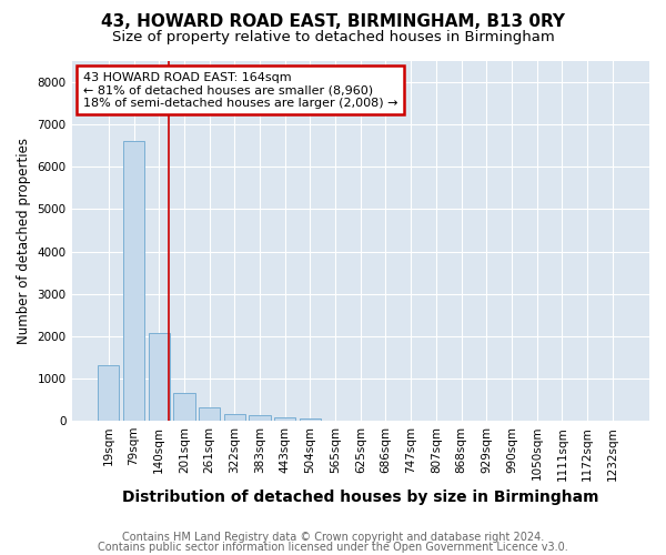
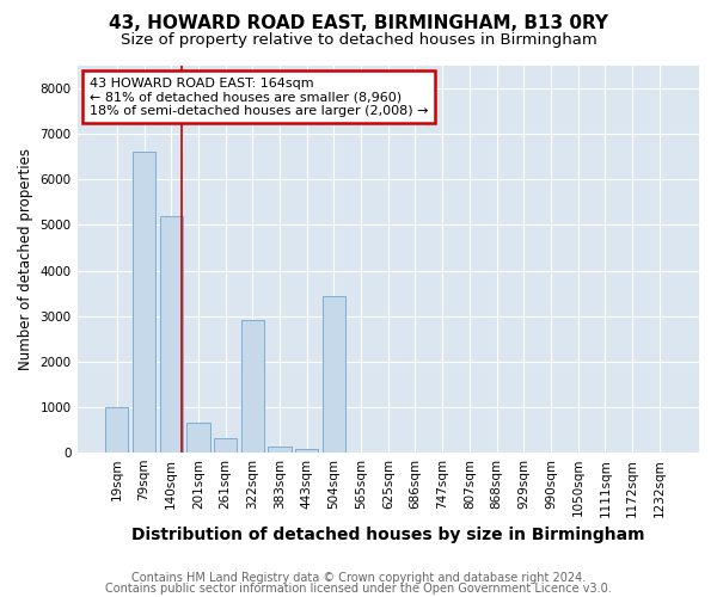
19sqm: 1300 -> 1000
140sqm: 2080 -> 5200
322sqm: 160 -> 2900
504sqm: 60 -> 3450
